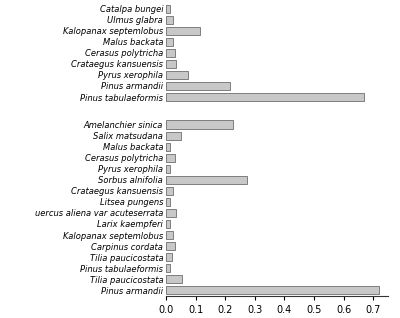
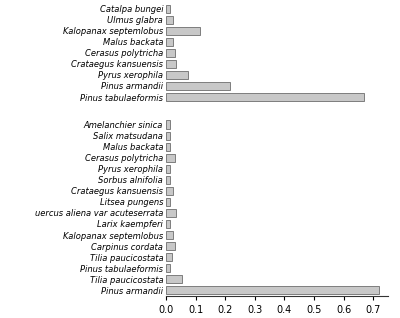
Amelanchier sinica: 0.225 -> 0.015
Salix matsudana: 0.050 -> 0.012
Sorbus alnifolia: 0.275 -> 0.012
